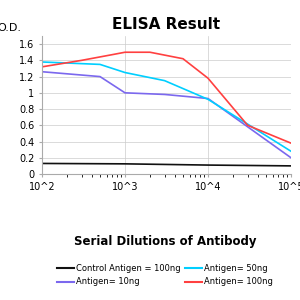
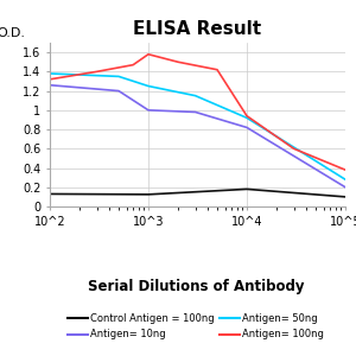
Antigen= 100ng/10^3: 1.50 -> 1.58
Control Antigen = 100ng/10^4: 0.11 -> 0.18
Antigen= 10ng/10^4: 0.93 -> 0.82
Antigen= 100ng/10^4: 1.18 -> 0.94
